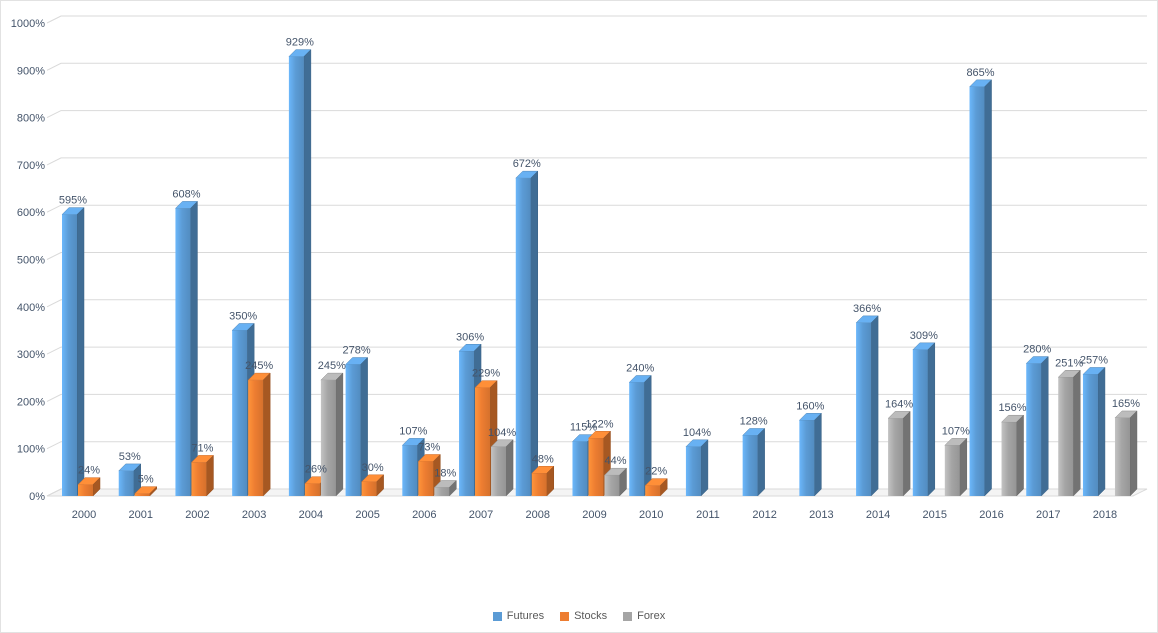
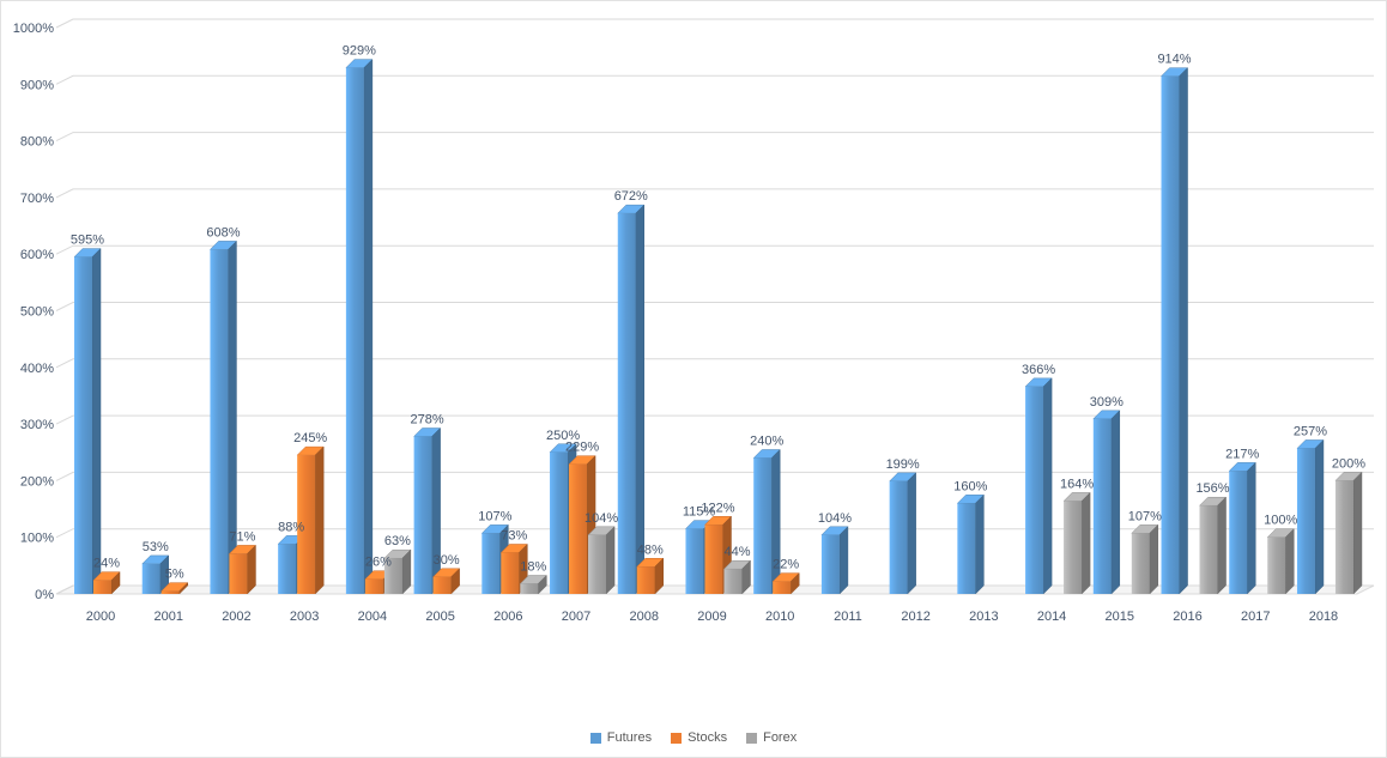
Futures/2003: 350% -> 88%
Forex/2004: 245% -> 63%
Futures/2007: 306% -> 250%
Futures/2012: 128% -> 199%
Futures/2016: 865% -> 914%
Futures/2017: 280% -> 217%
Forex/2017: 251% -> 100%
Forex/2018: 165% -> 200%
